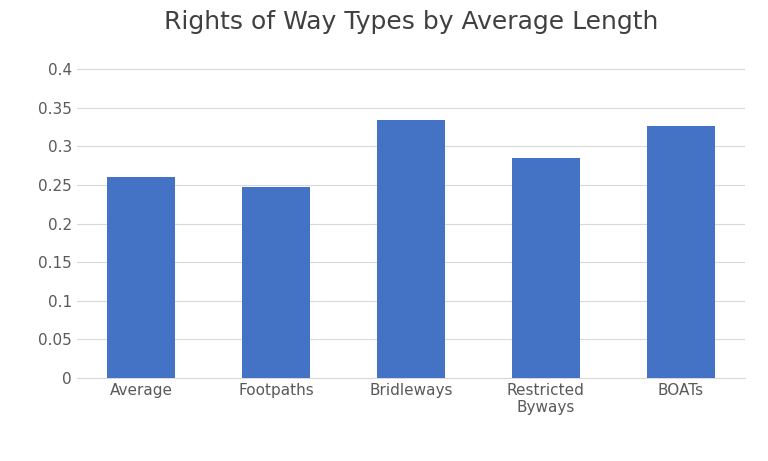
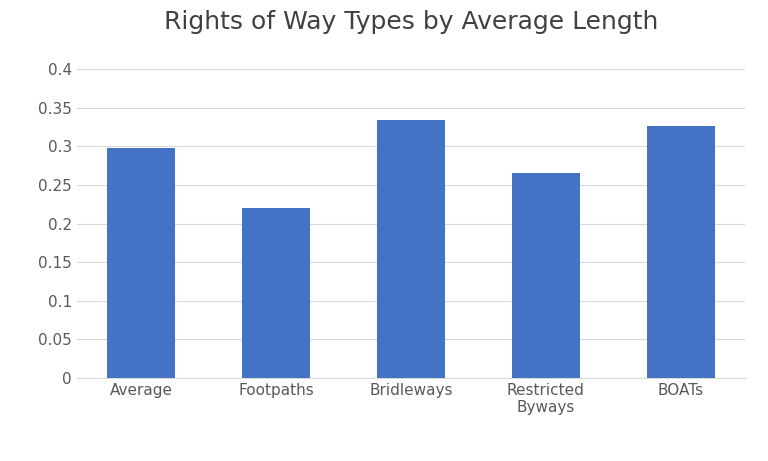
Average: 0.261 -> 0.298
Footpaths: 0.248 -> 0.220
Restricted Byways: 0.285 -> 0.266
